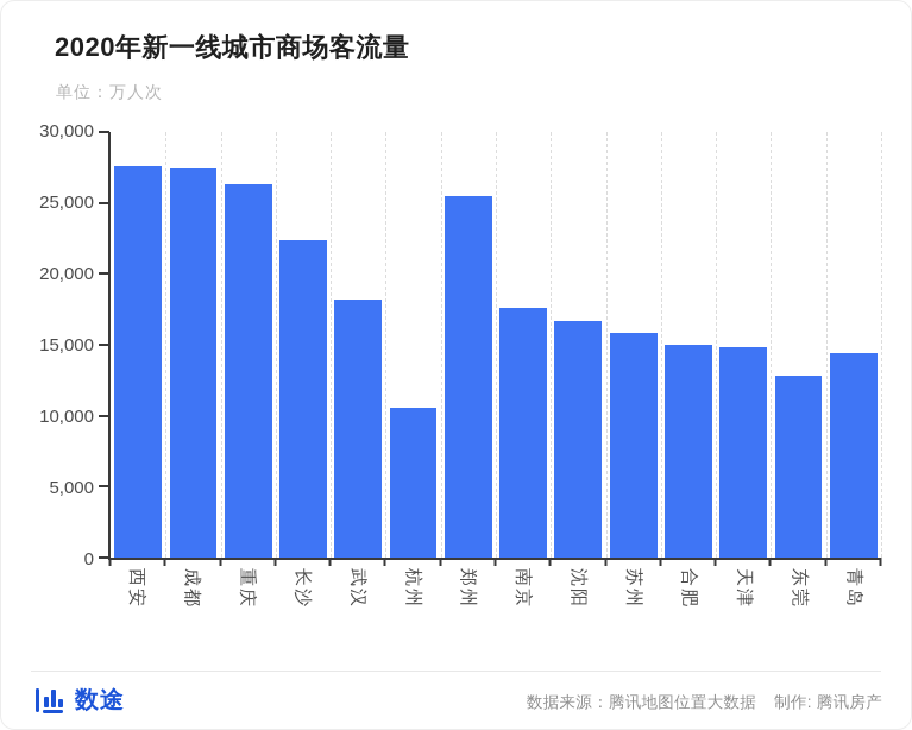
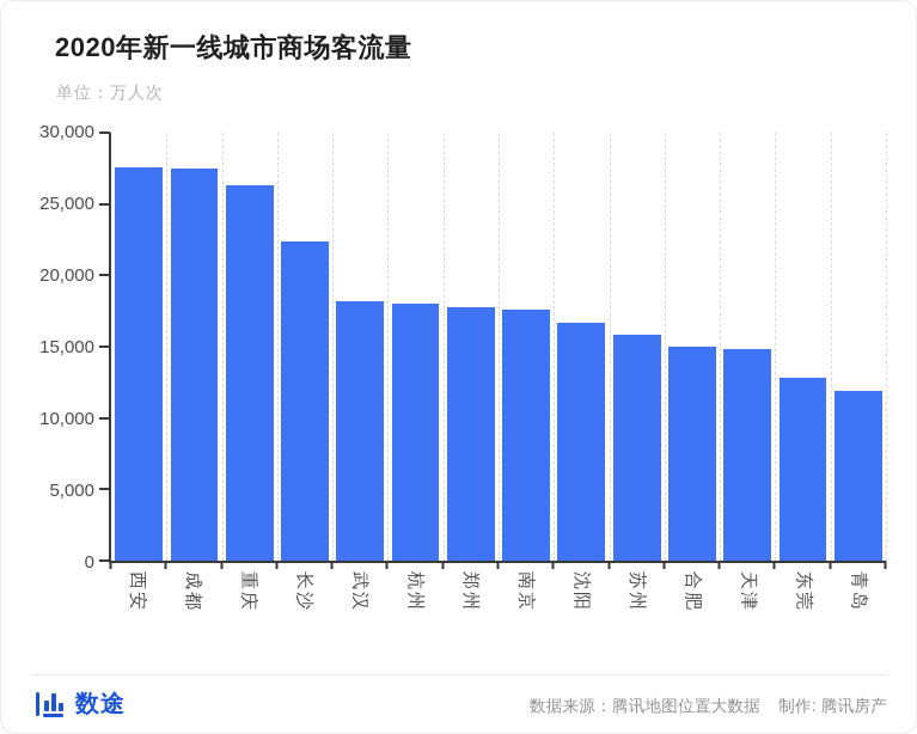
杭州: 10600 -> 18000
郑州: 25500 -> 17800
青岛: 14400 -> 11900
